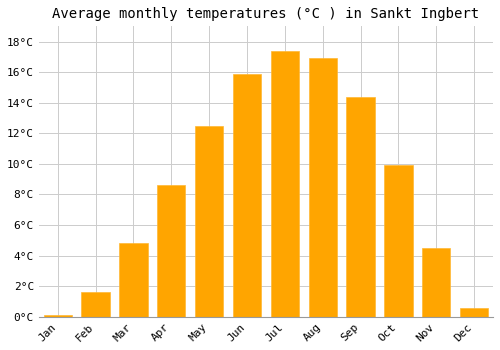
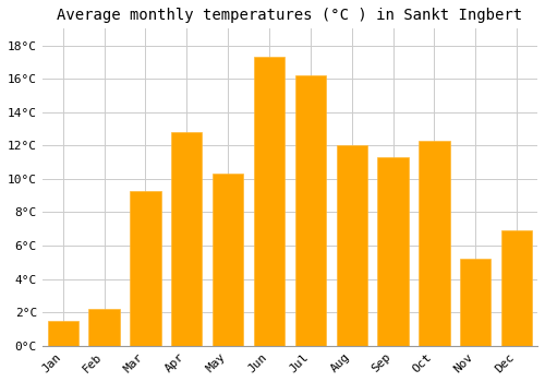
Jan: 0.1°C -> 1.5°C
Feb: 1.6°C -> 2.2°C
Mar: 4.8°C -> 9.3°C
Apr: 8.6°C -> 12.8°C
May: 12.5°C -> 10.3°C
Jun: 15.9°C -> 17.3°C
Jul: 17.4°C -> 16.2°C
Aug: 16.9°C -> 12.0°C
Sep: 14.4°C -> 11.3°C
Oct: 9.9°C -> 12.3°C
Nov: 4.5°C -> 5.2°C
Dec: 0.6°C -> 6.9°C
